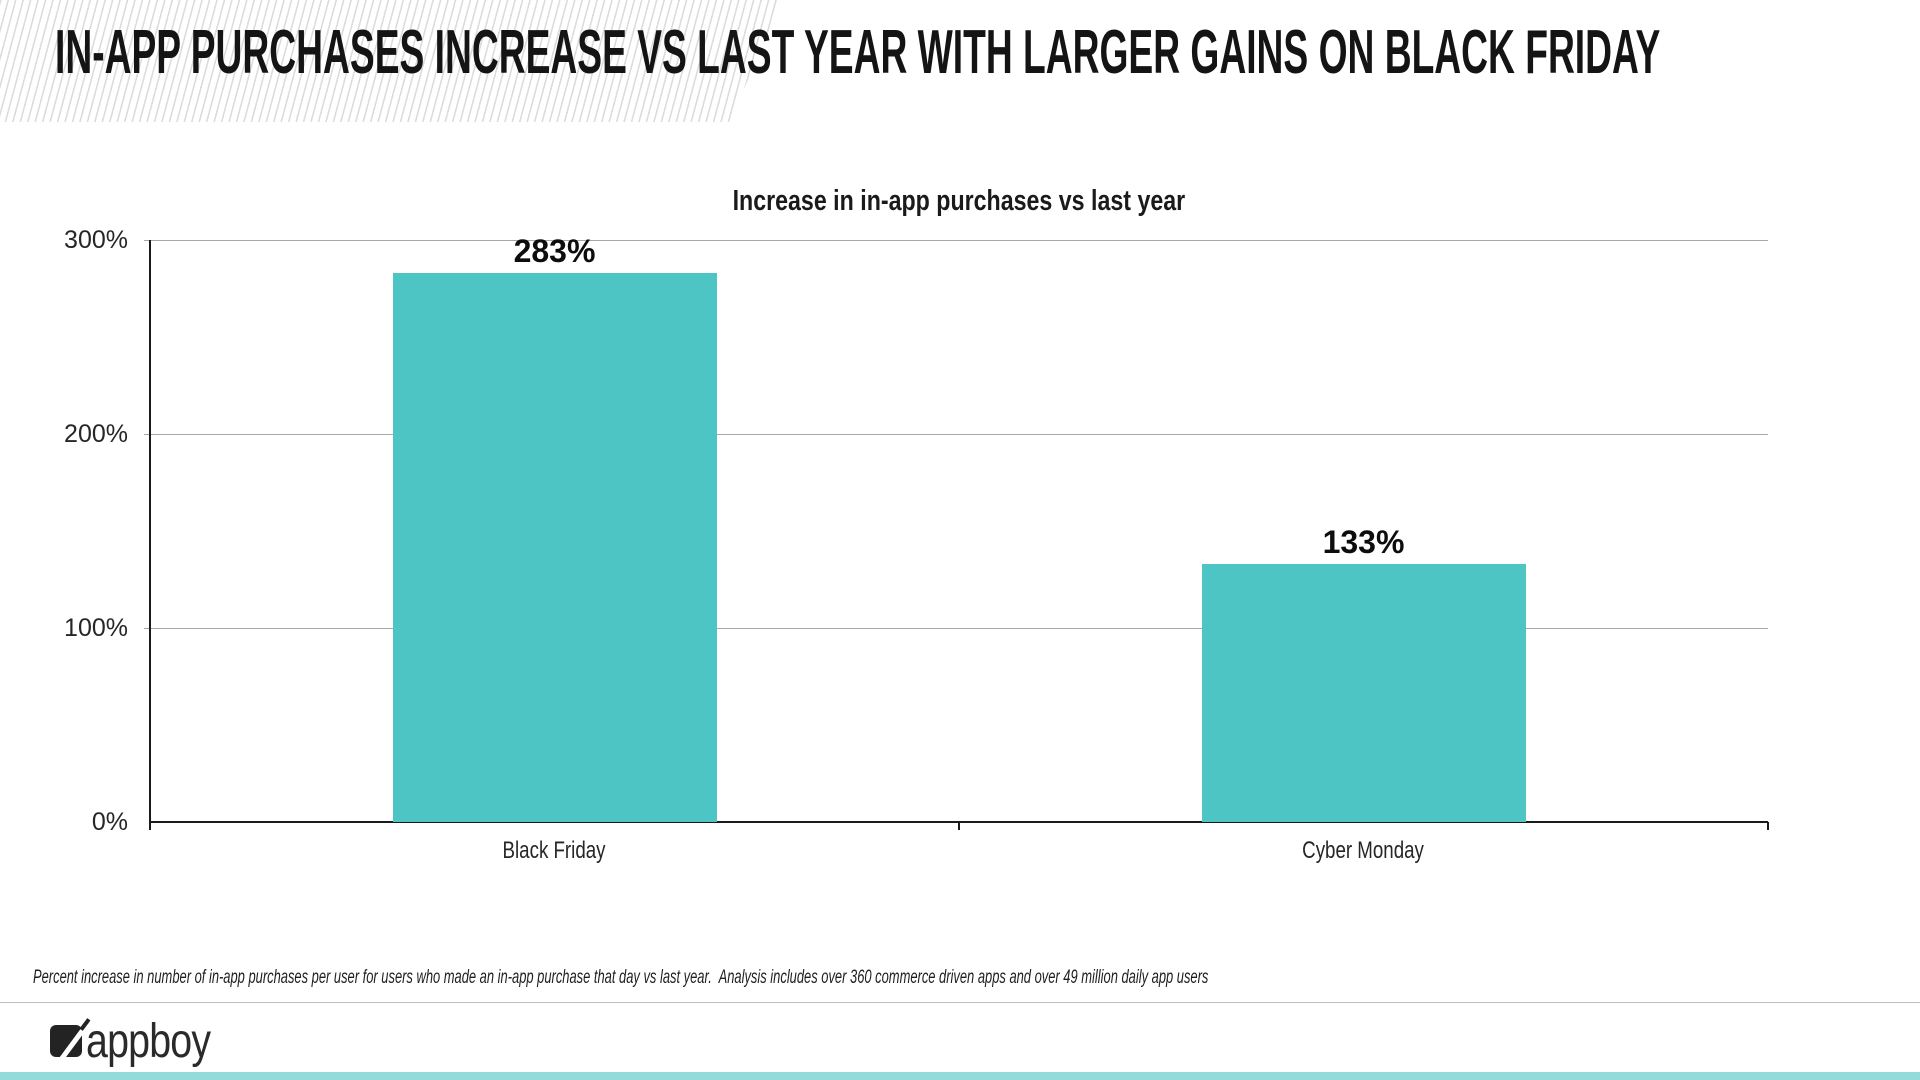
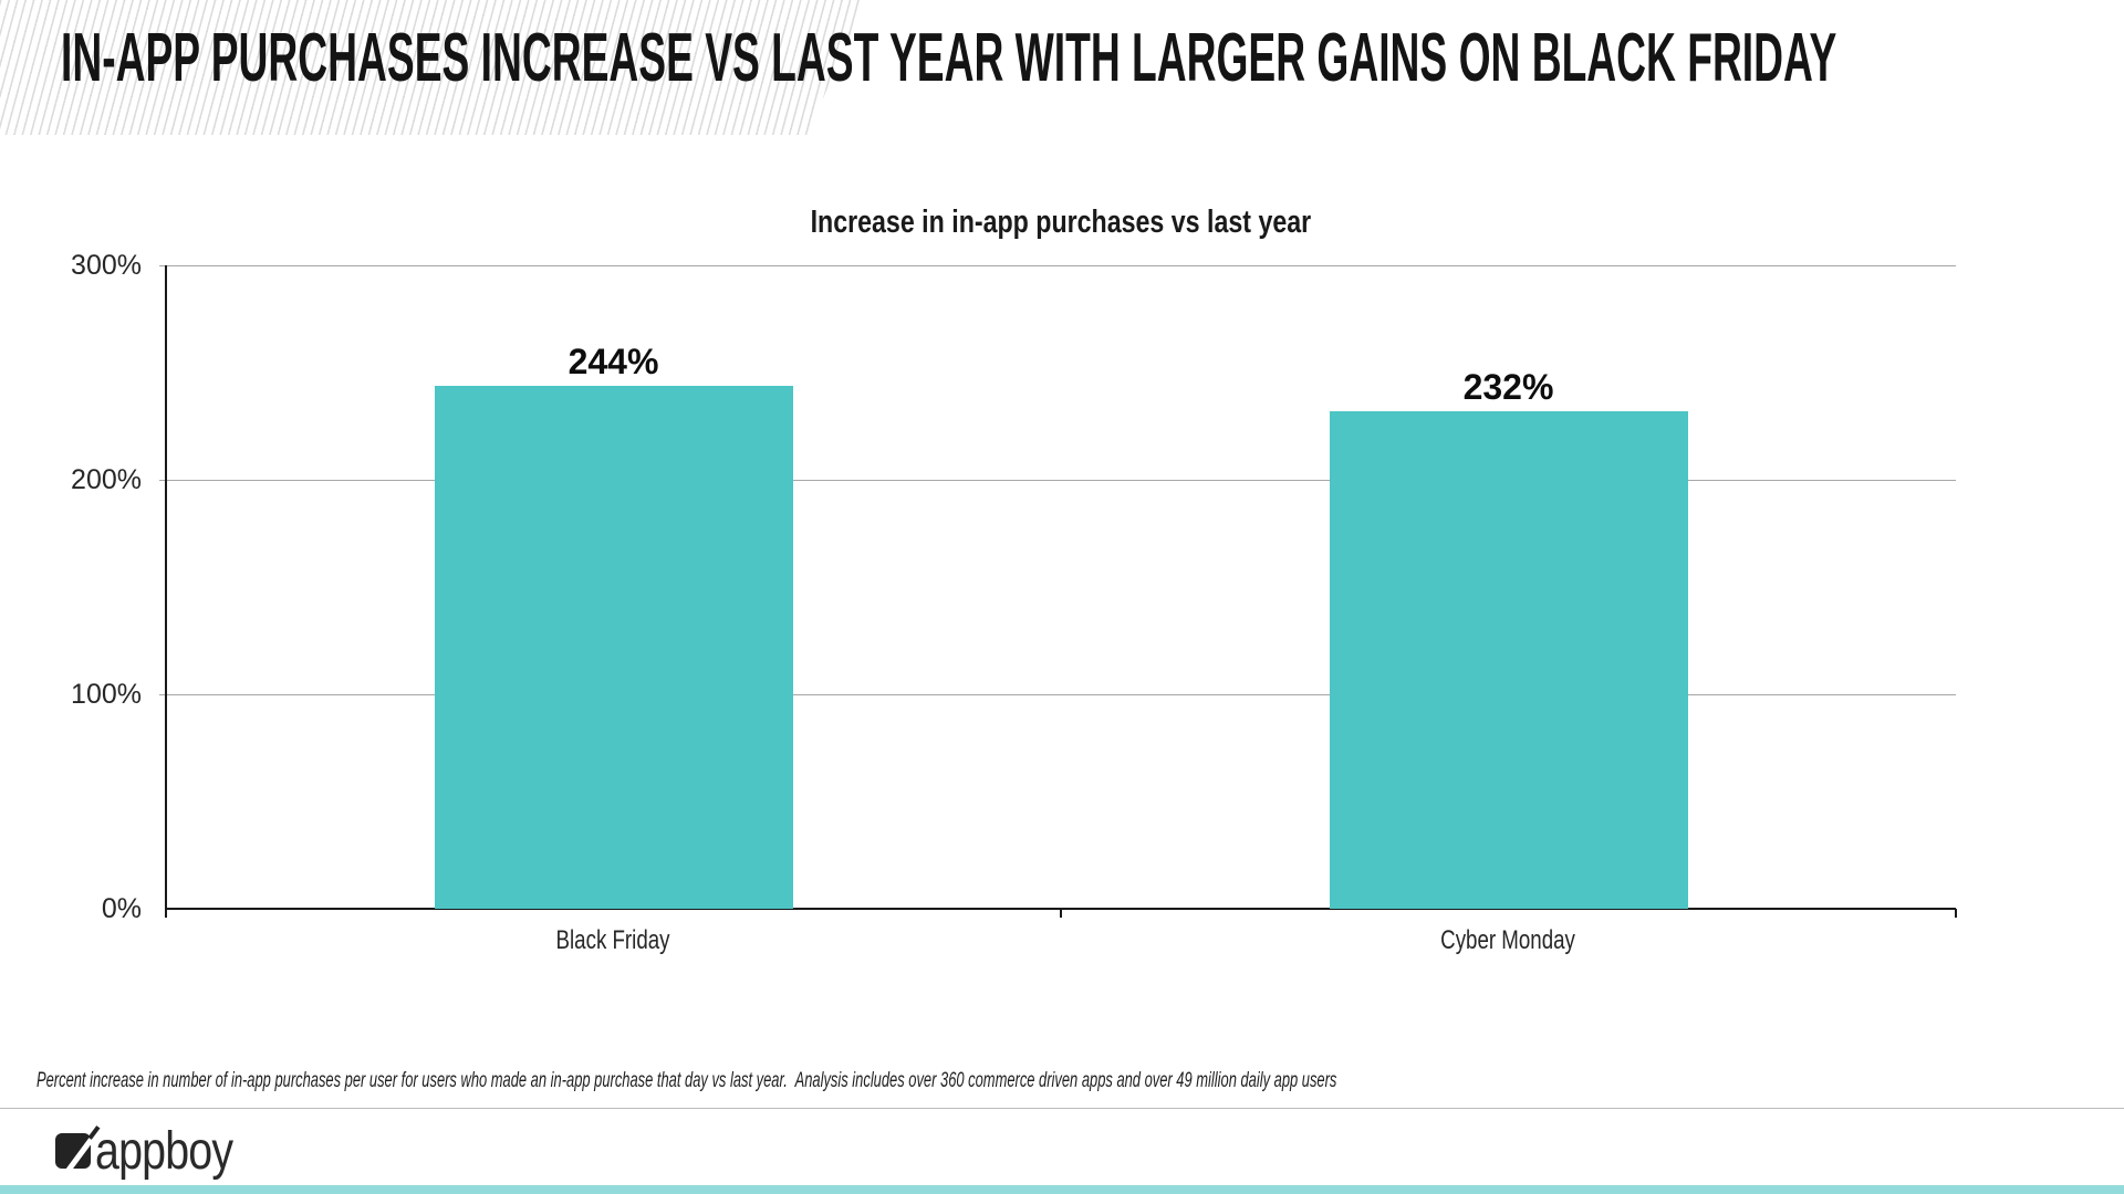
Black Friday: 283% -> 244%
Cyber Monday: 133% -> 232%
